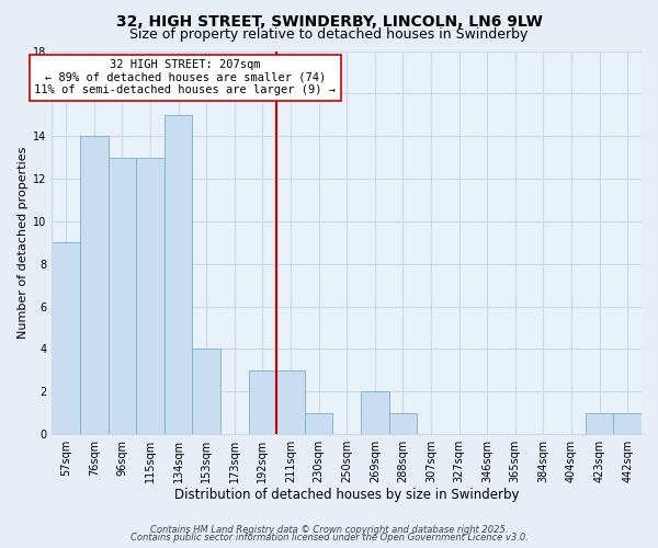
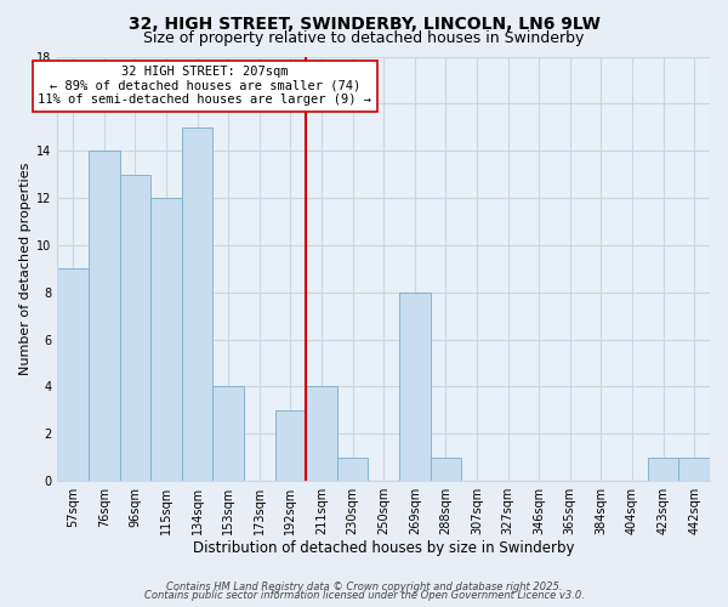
115sqm: 13 -> 12
211sqm: 3 -> 4
269sqm: 2 -> 8
